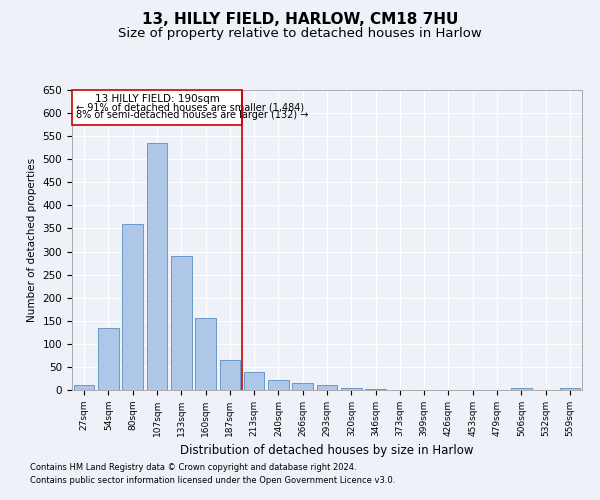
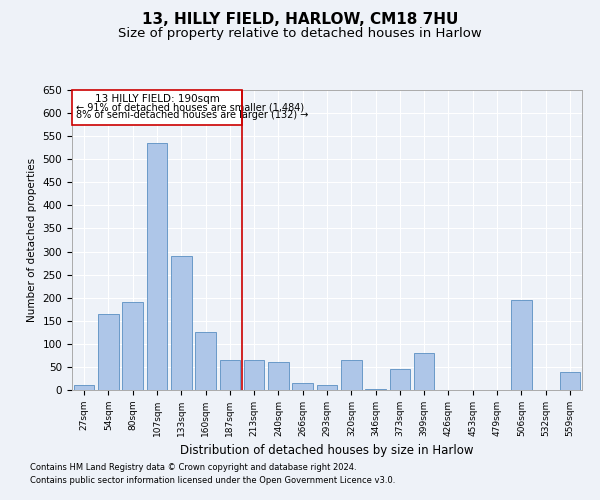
54sqm: 135 -> 165
80sqm: 360 -> 190
160sqm: 155 -> 125
213sqm: 40 -> 65
240sqm: 22 -> 60
320sqm: 5 -> 65
373sqm: 1 -> 45
399sqm: 1 -> 80
506sqm: 5 -> 195
559sqm: 5 -> 40
